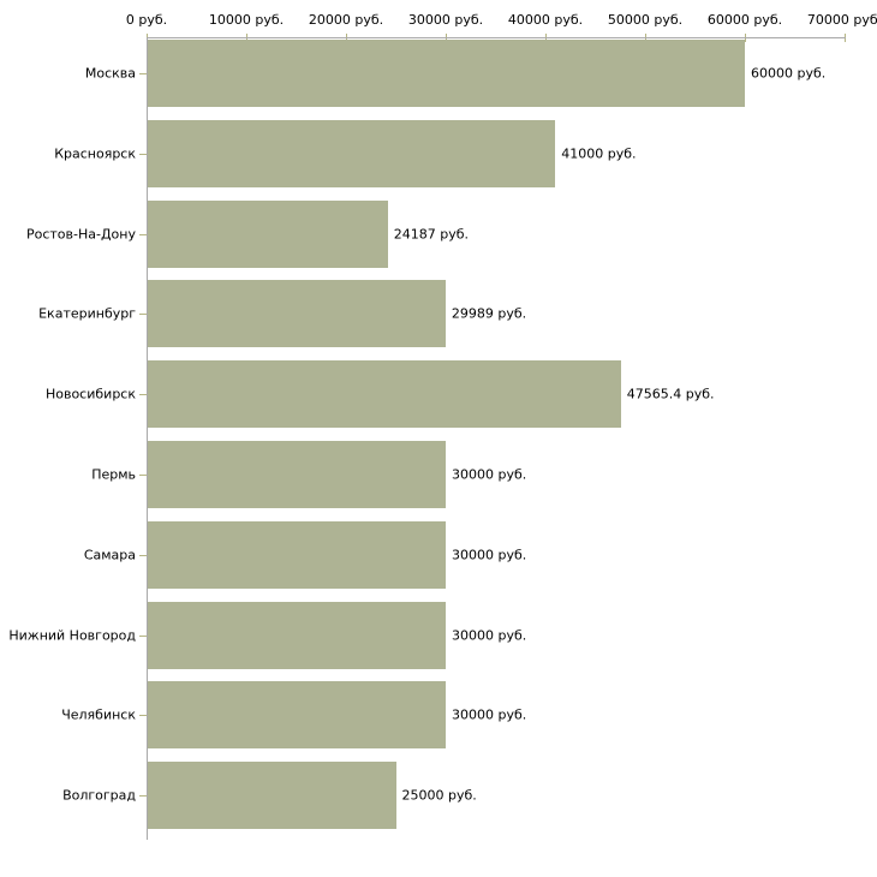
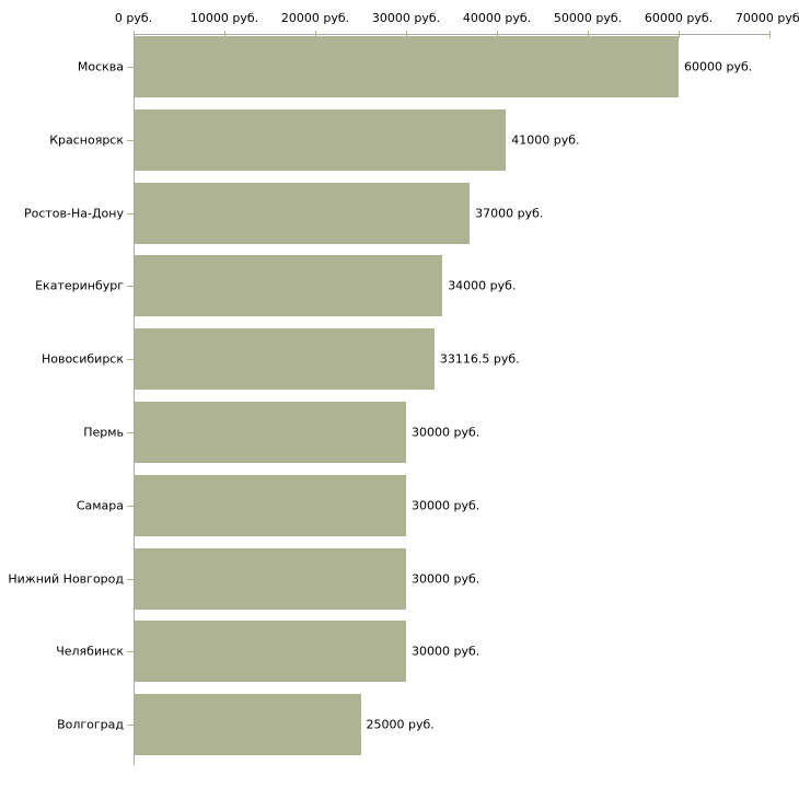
Ростов-На-Дону: 24187 -> 37000
Екатеринбург: 29989 -> 34000
Новосибирск: 47565.4 -> 33116.5
